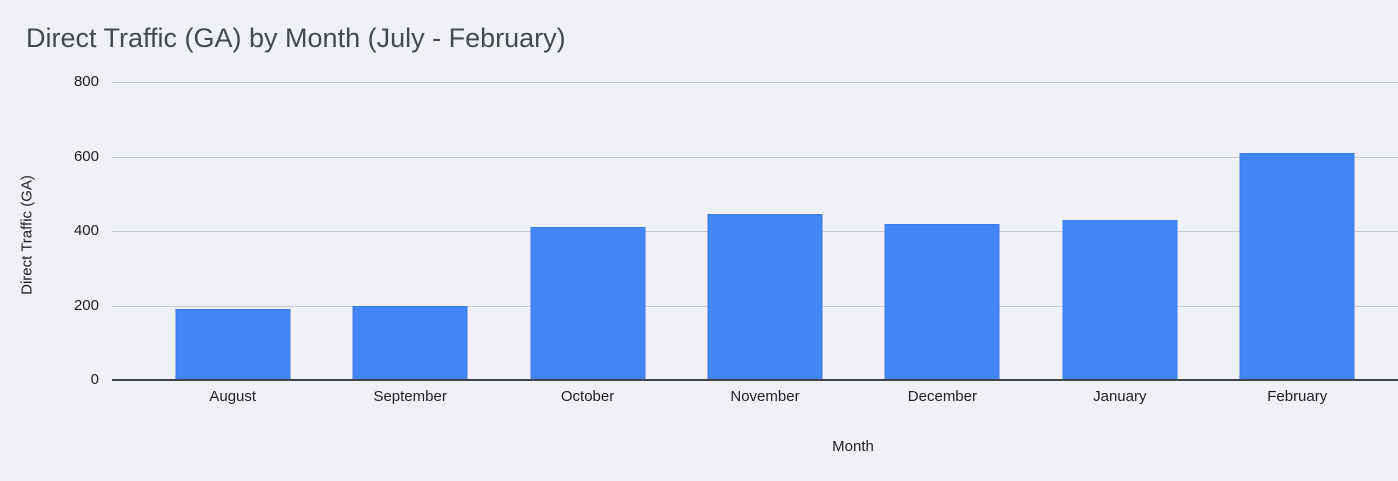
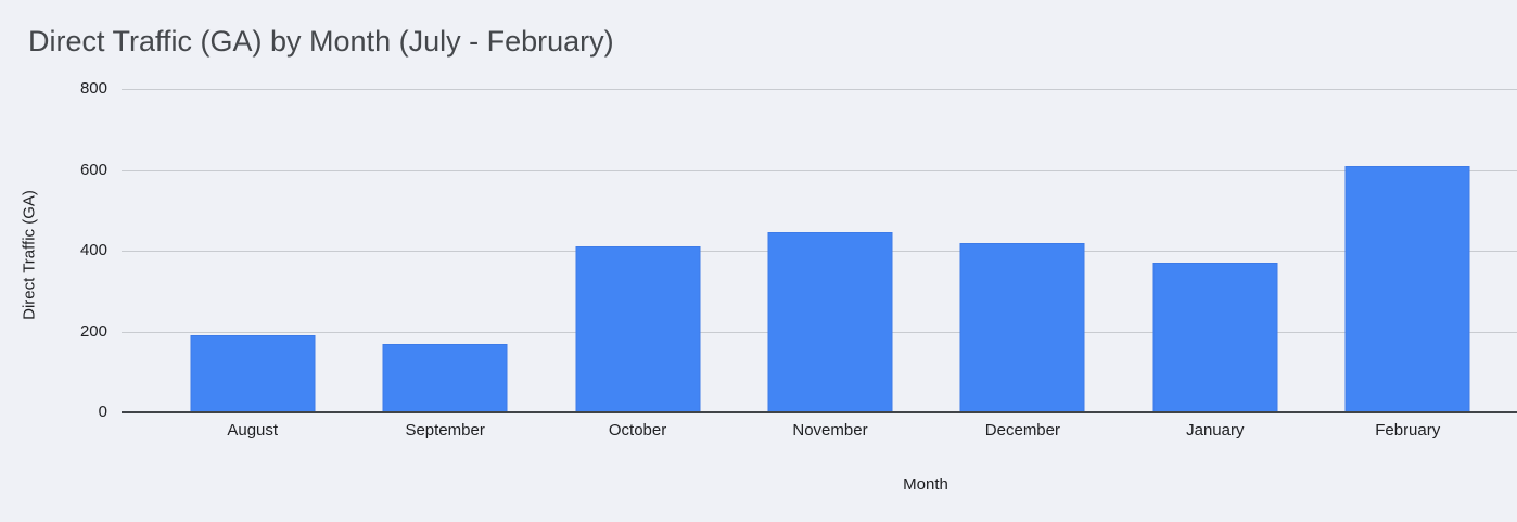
September: 200 -> 170
January: 430 -> 370
